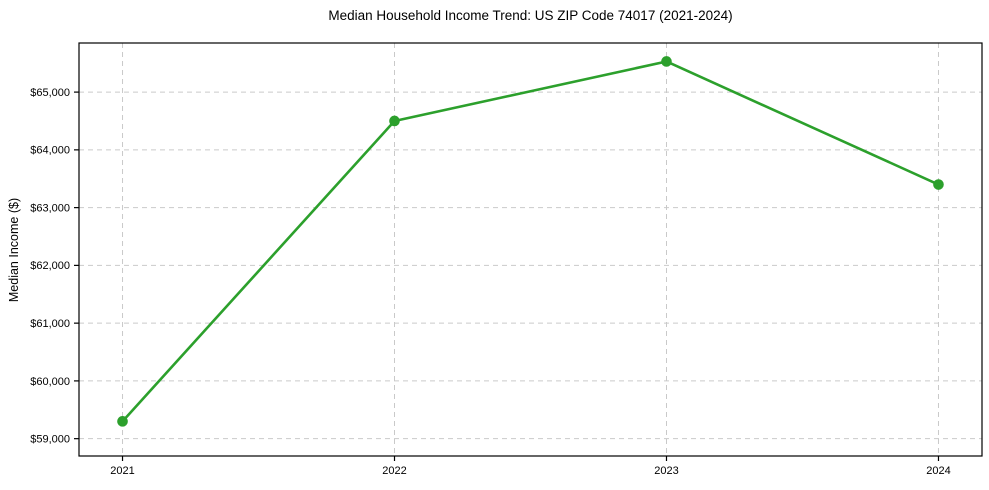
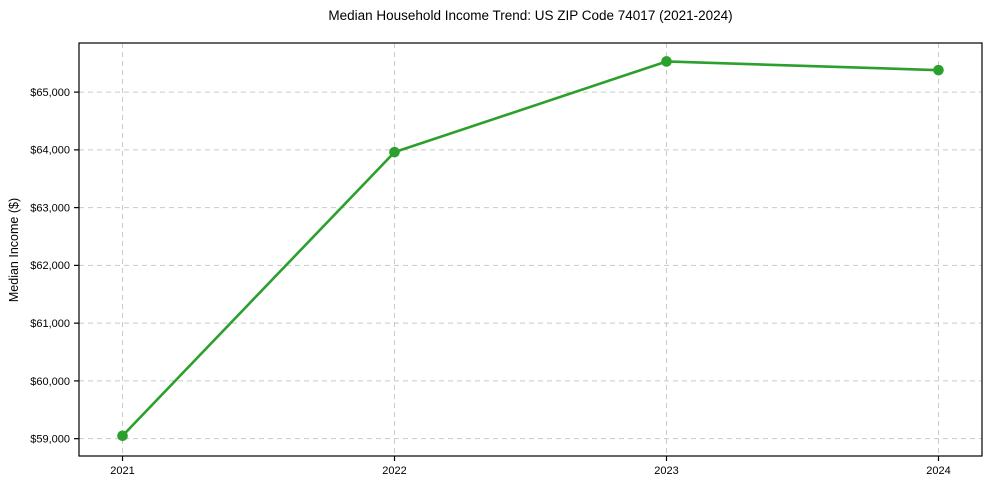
2021: $59300 -> $59000
2022: $64500 -> $64000
2024: $63400 -> $65400
